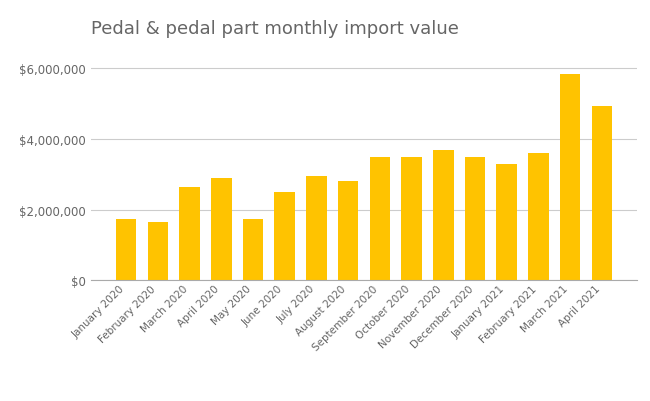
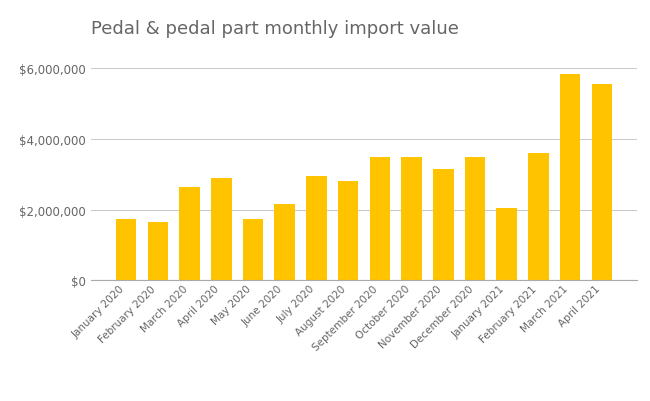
June 2020: $2,500,000 -> $2,150,000
November 2020: $3,700,000 -> $3,150,000
January 2021: $3,300,000 -> $2,050,000
April 2021: $4,950,000 -> $5,550,000
